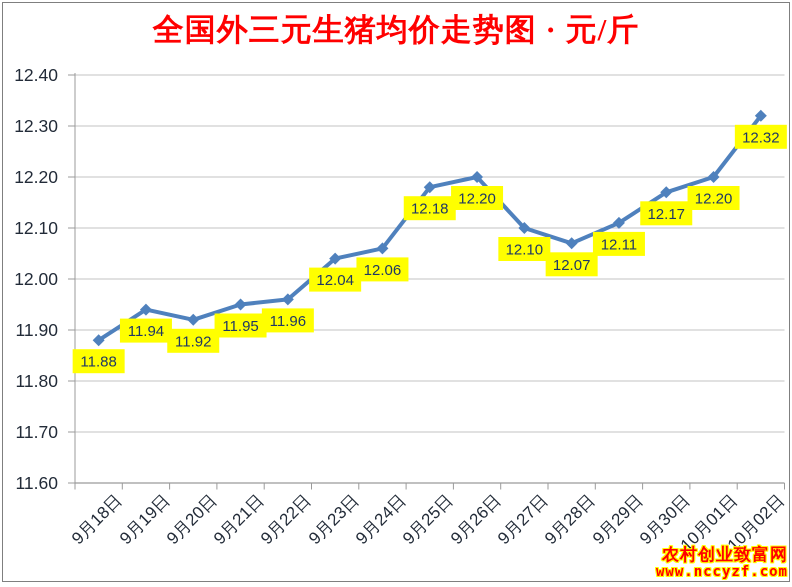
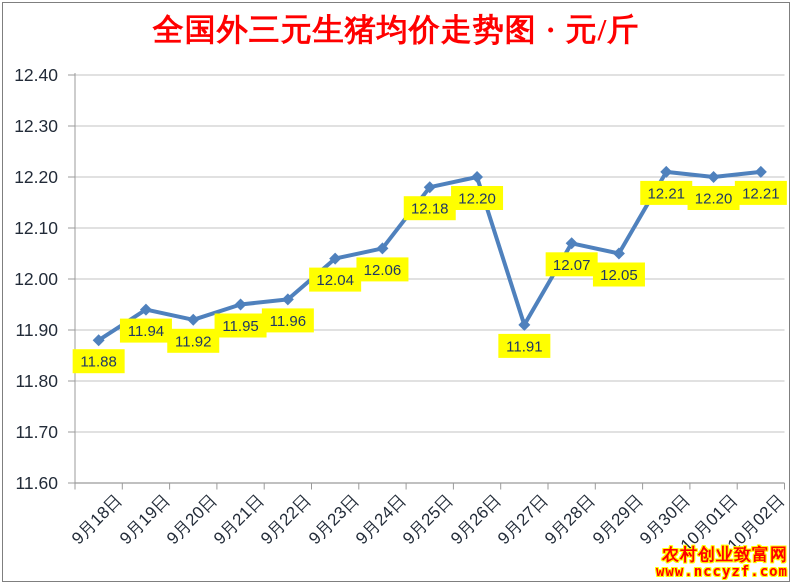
9月27日: 12.10 -> 11.91
9月29日: 12.11 -> 12.05
9月30日: 12.17 -> 12.21
10月02日: 12.32 -> 12.21
